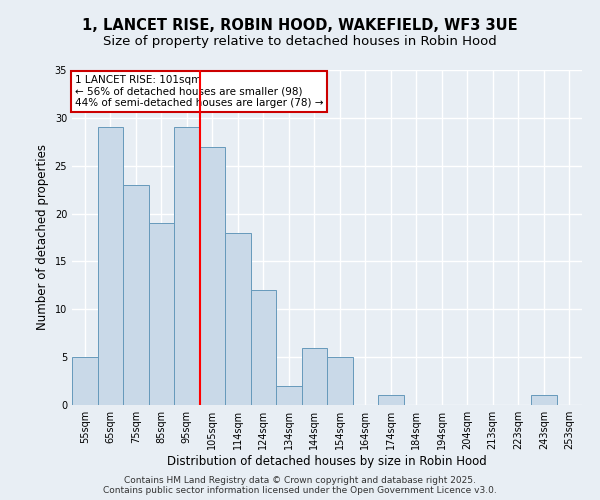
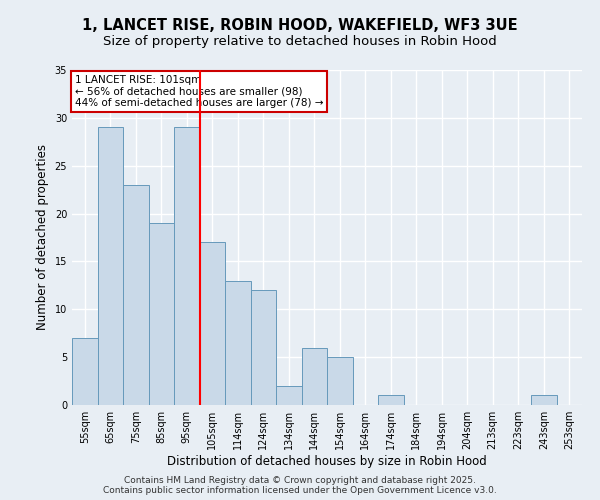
55sqm: 5 -> 7
105sqm: 27 -> 17
114sqm: 18 -> 13
